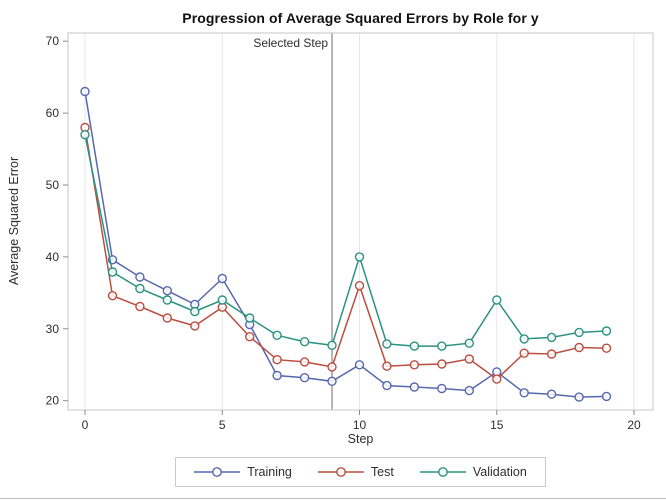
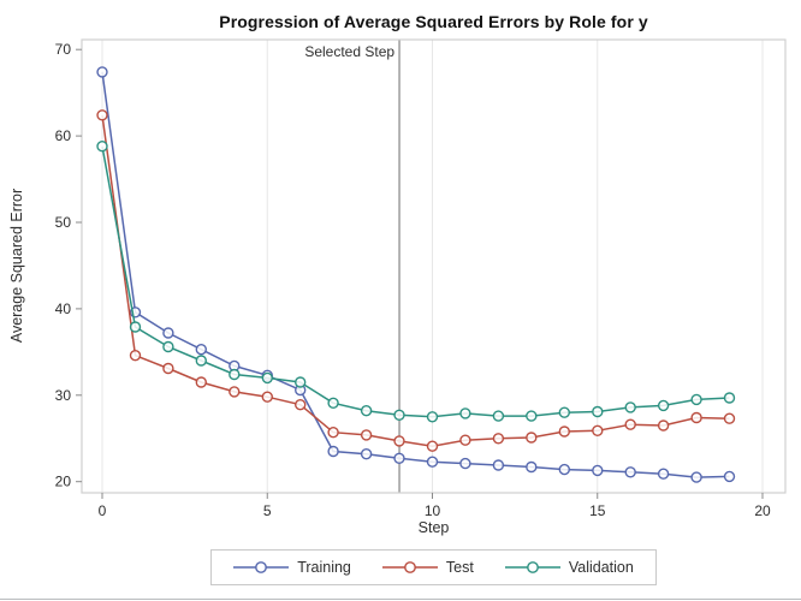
Training/0: 63 -> 67
Test/0: 58 -> 62
Validation/0: 57 -> 59
Training/5: 37 -> 32
Test/5: 33 -> 30
Validation/5: 34 -> 32
Training/10: 25 -> 22
Test/10: 36 -> 24
Validation/10: 40 -> 28
Training/15: 24 -> 21
Test/15: 23 -> 26
Validation/15: 34 -> 28
